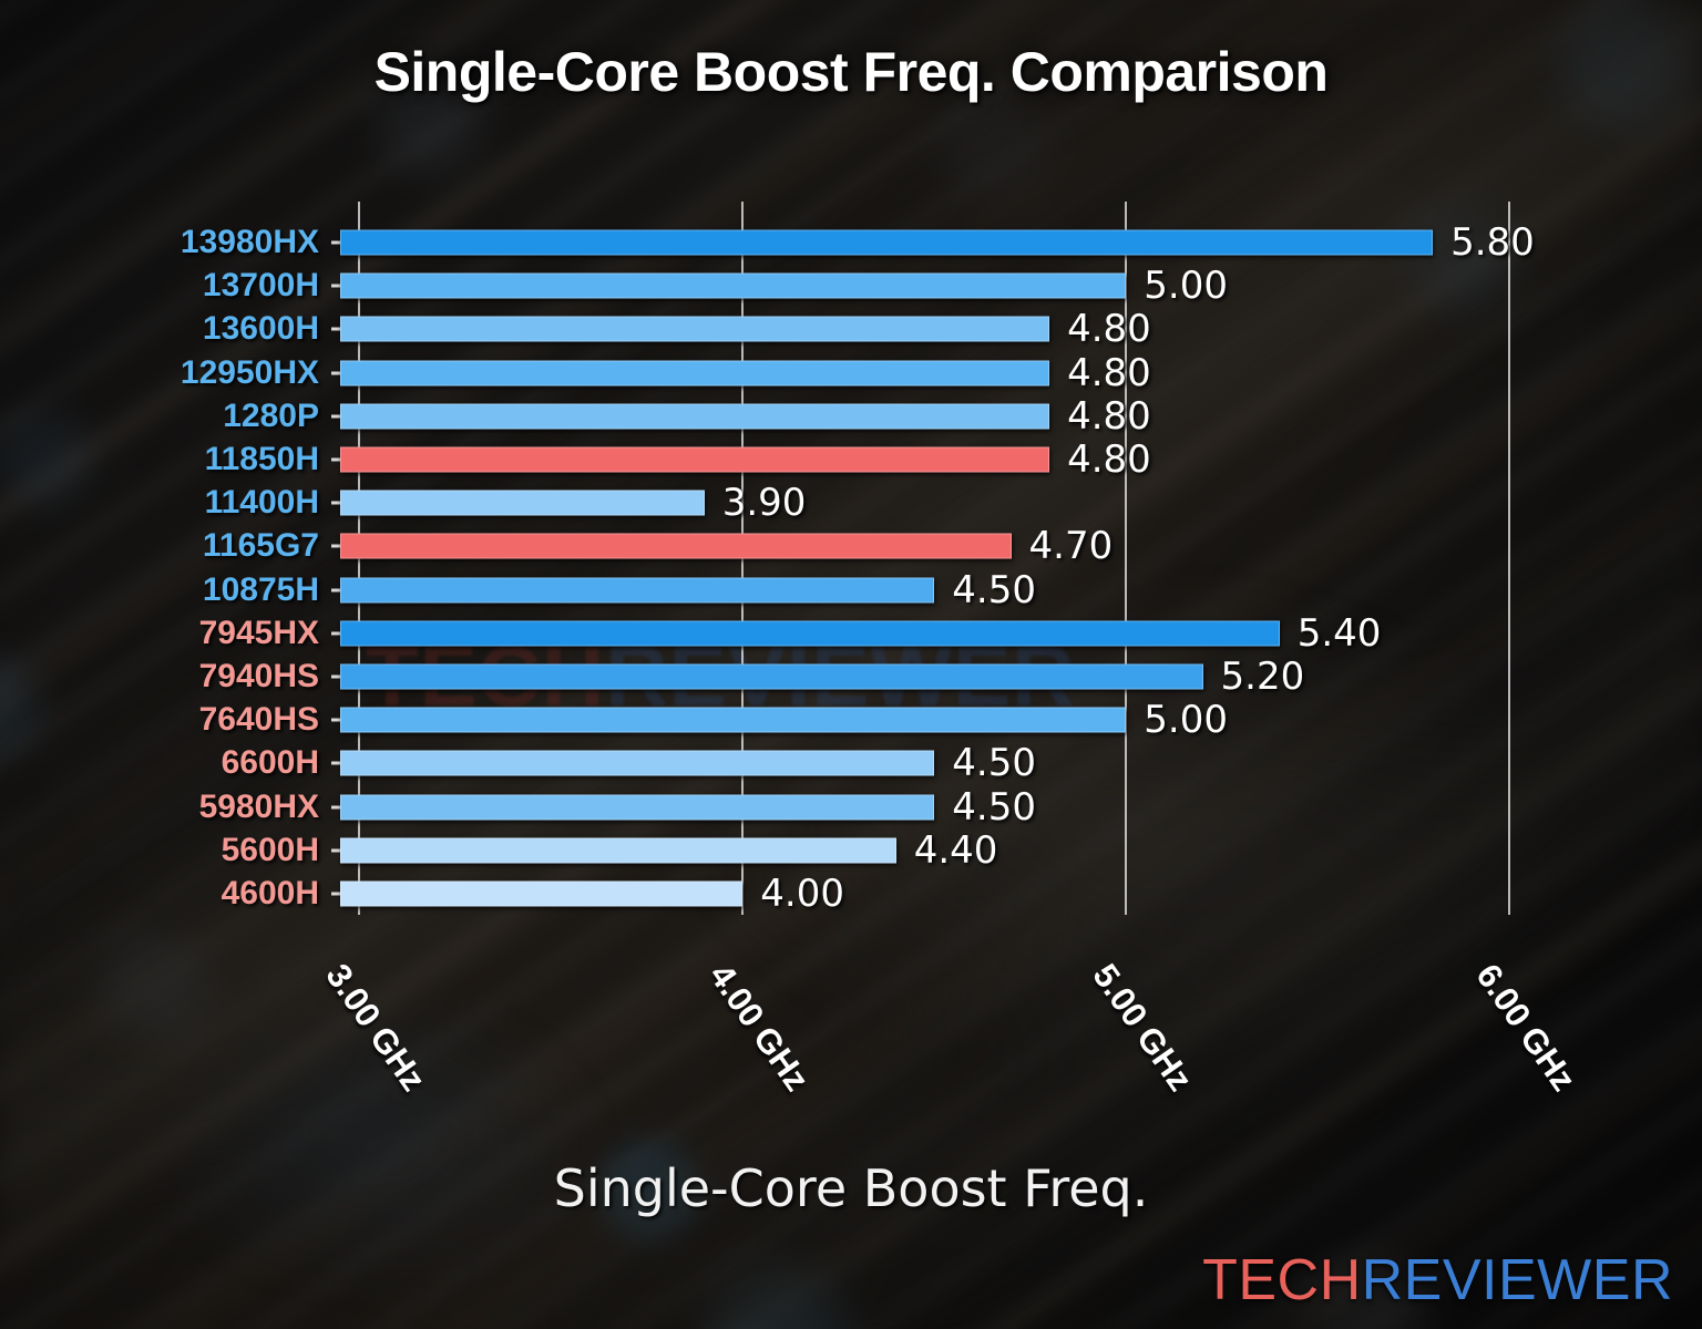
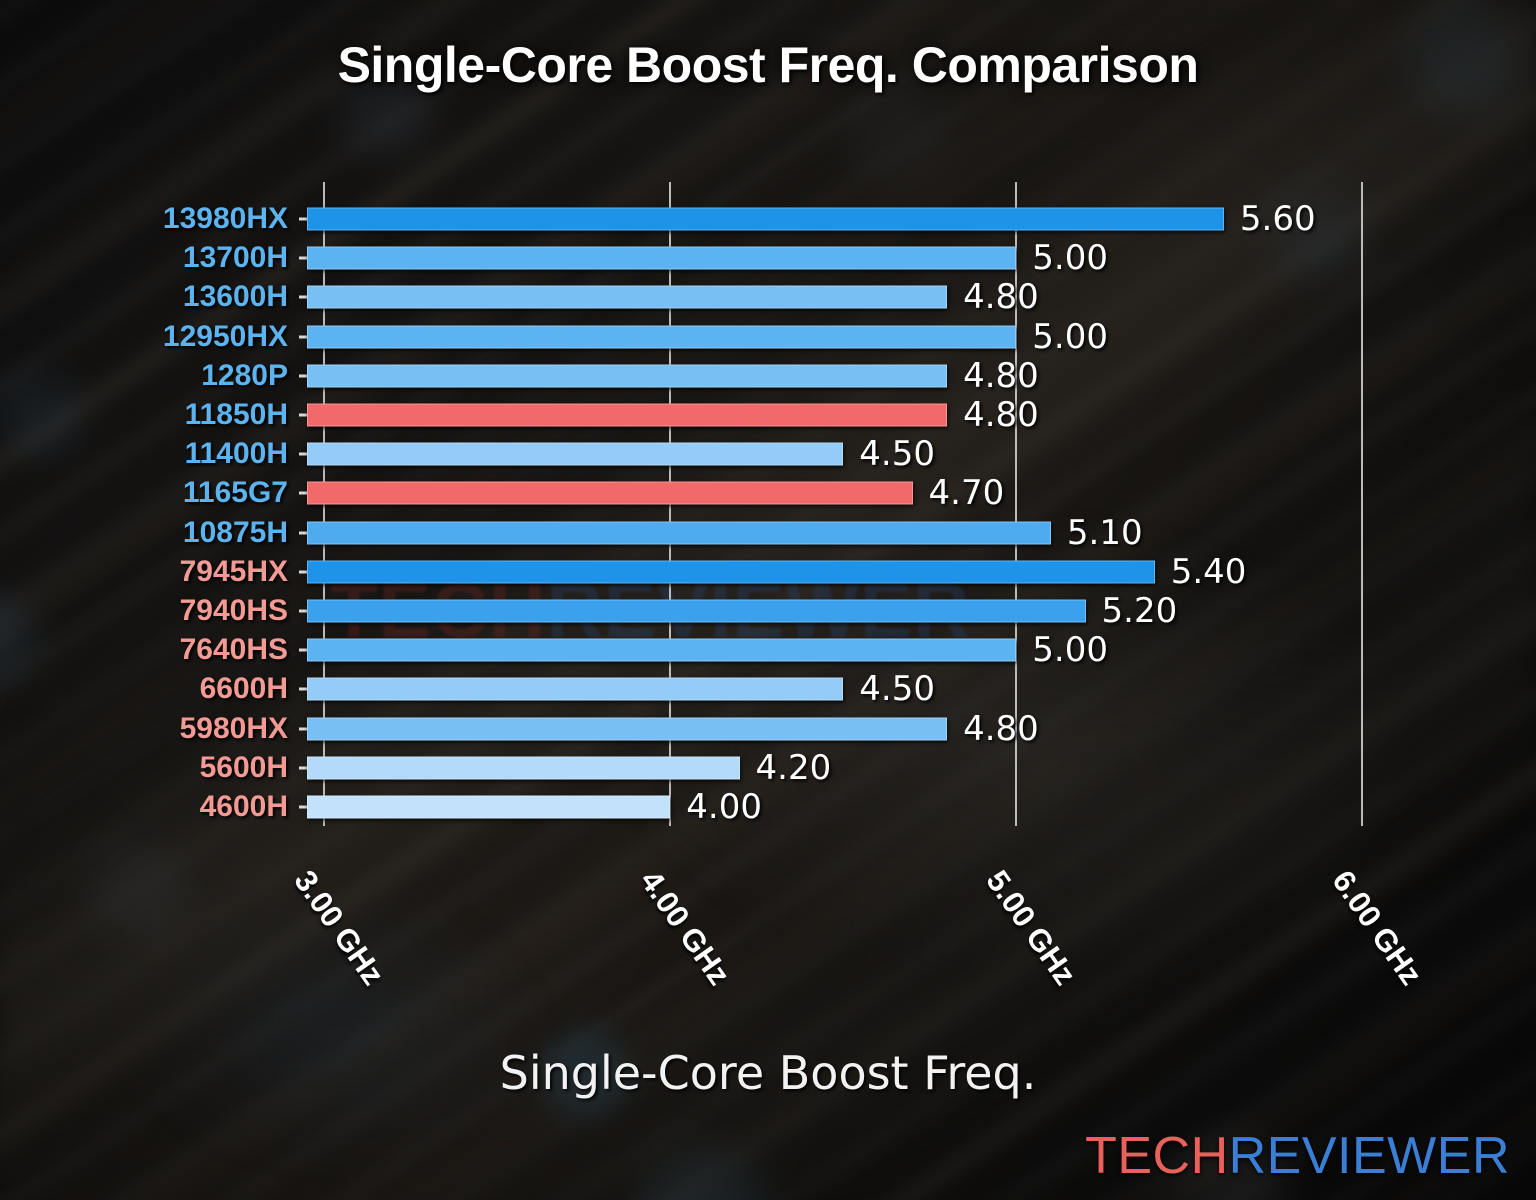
13980HX: 5.80 -> 5.60
12950HX: 4.80 -> 5.00
11400H: 3.90 -> 4.50
10875H: 4.50 -> 5.10
5980HX: 4.50 -> 4.80
5600H: 4.40 -> 4.20
